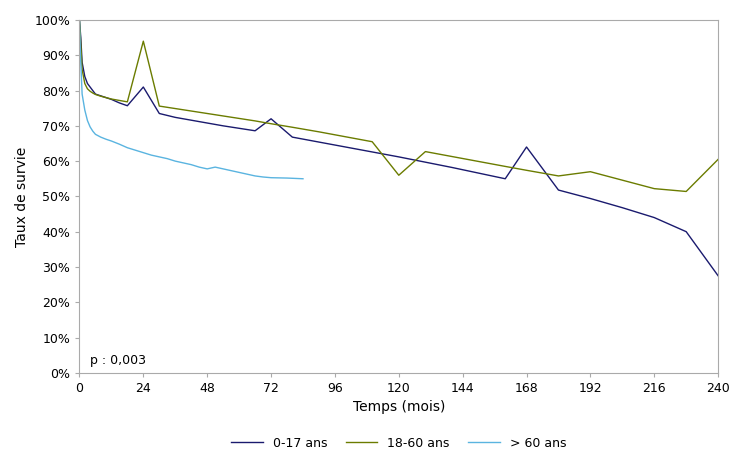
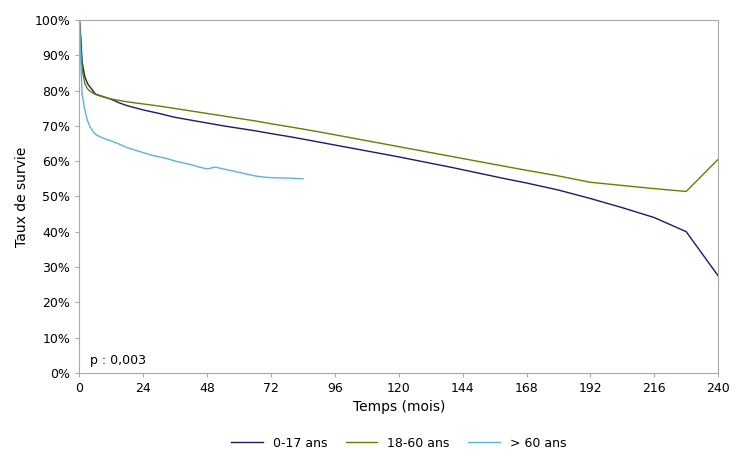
0-17 ans/24: 81.0% -> 74.5%
18-60 ans/24: 94.0% -> 76.2%
0-17 ans/72: 72.0% -> 67.8%
18-60 ans/120: 56.0% -> 64.1%
0-17 ans/168: 64.0% -> 53.8%
18-60 ans/192: 57.0% -> 54.0%
